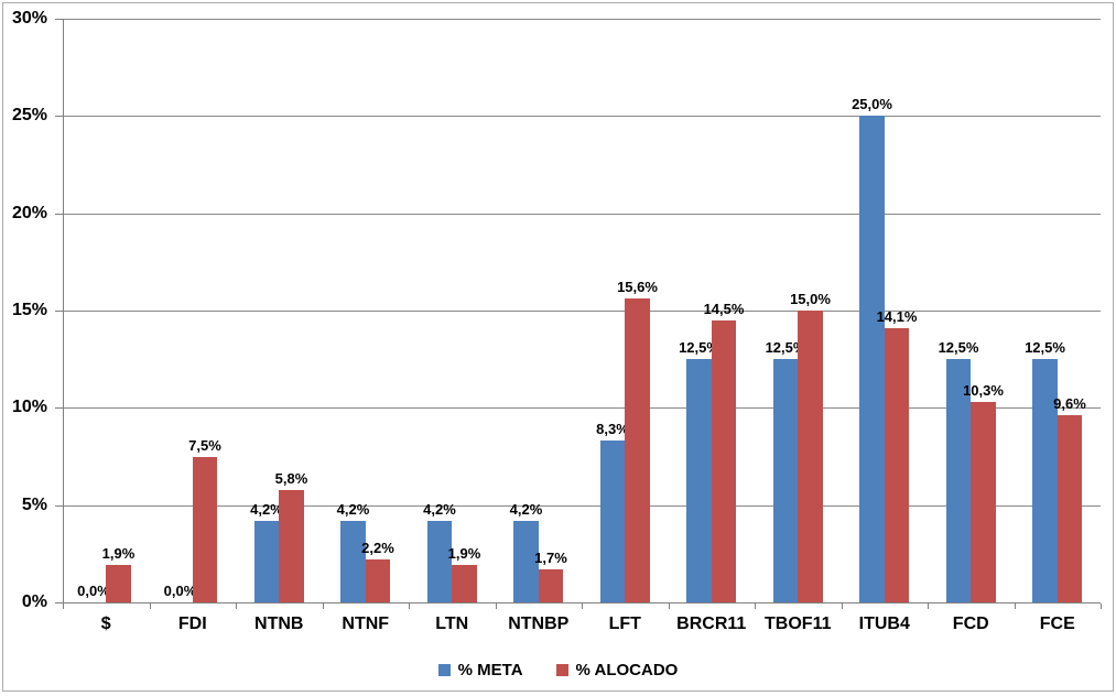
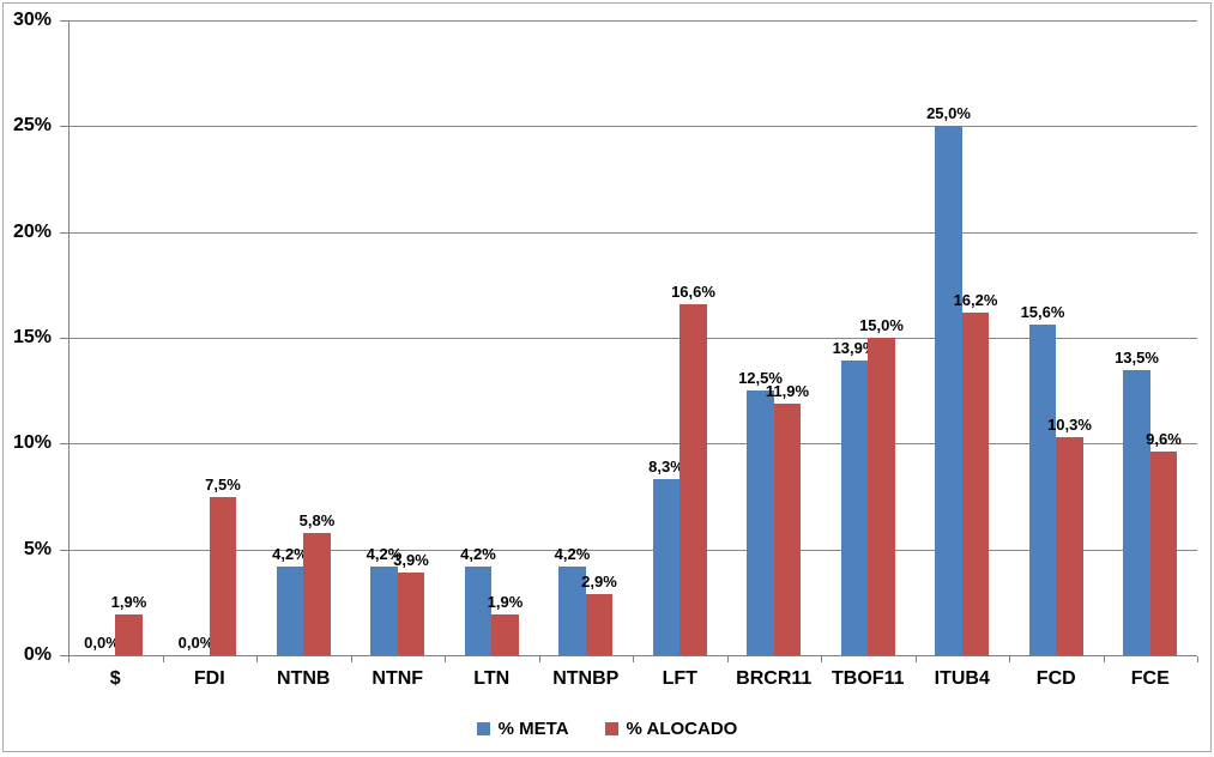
% ALOCADO/NTNF: 2,2% -> 3,9%
% ALOCADO/NTNBP: 1,7% -> 2,9%
% ALOCADO/LFT: 15,6% -> 16,6%
% ALOCADO/BRCR11: 14,5% -> 11,9%
% META/TBOF11: 12,5% -> 13,9%
% ALOCADO/ITUB4: 14,1% -> 16,2%
% META/FCD: 12,5% -> 15,6%
% META/FCE: 12,5% -> 13,5%
